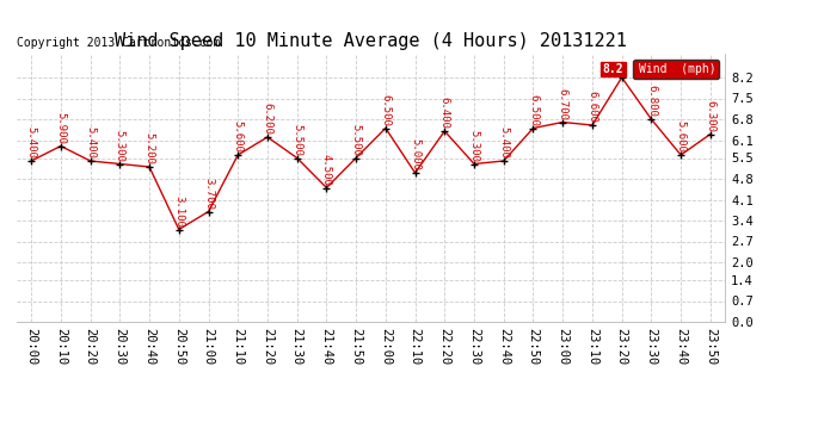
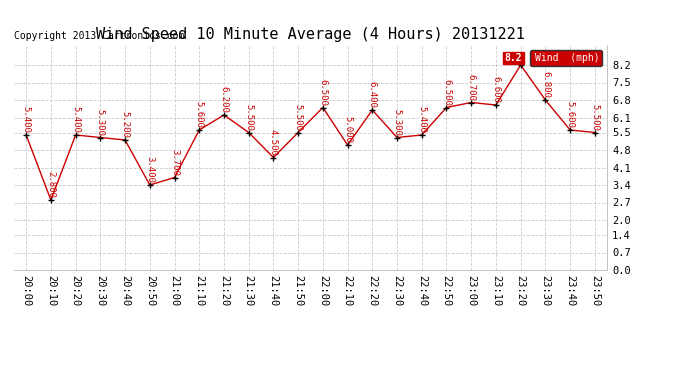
20:10: 5.900 -> 2.800
20:50: 3.100 -> 3.400
23:50: 6.300 -> 5.500
